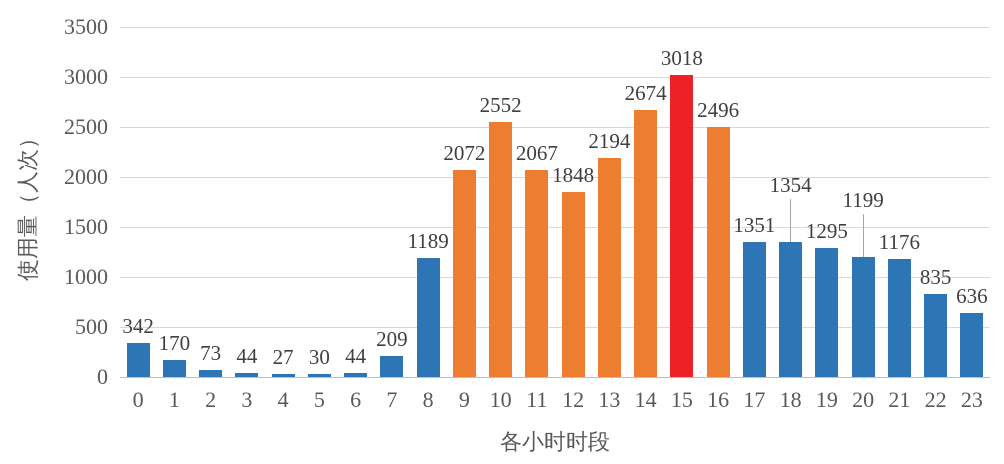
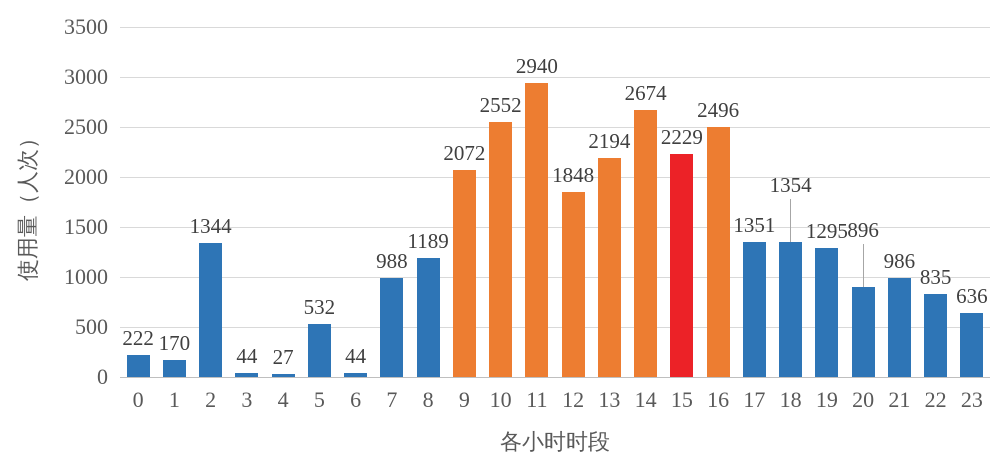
0: 342 -> 222
2: 73 -> 1344
5: 30 -> 532
7: 209 -> 988
11: 2067 -> 2940
15: 3018 -> 2229
20: 1199 -> 896
21: 1176 -> 986
